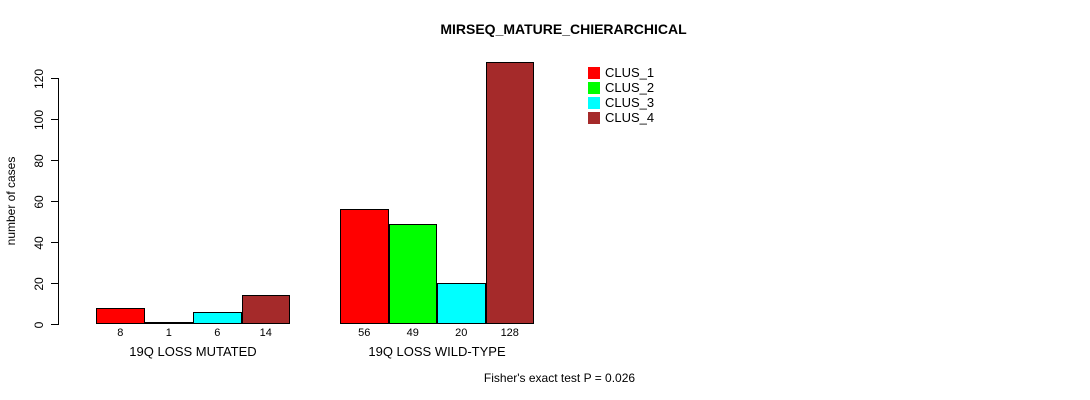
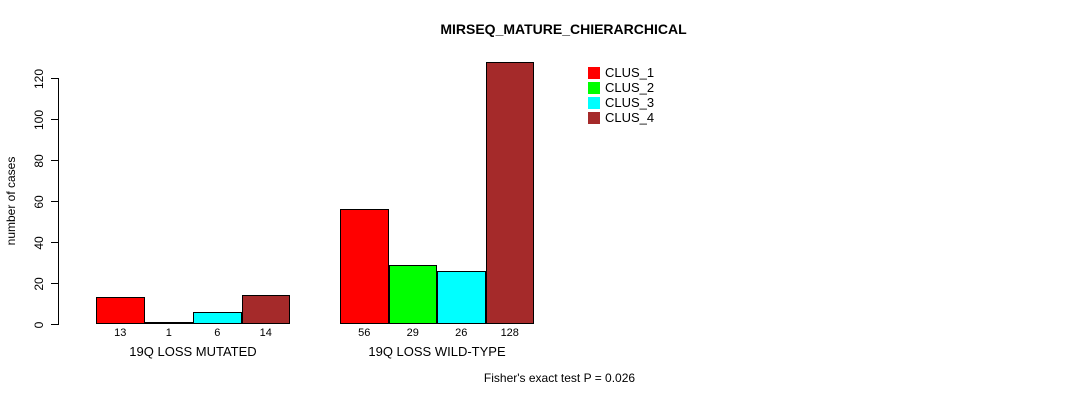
CLUS_1/19Q LOSS MUTATED: 8 -> 13
CLUS_2/19Q LOSS WILD-TYPE: 49 -> 29
CLUS_3/19Q LOSS WILD-TYPE: 20 -> 26
